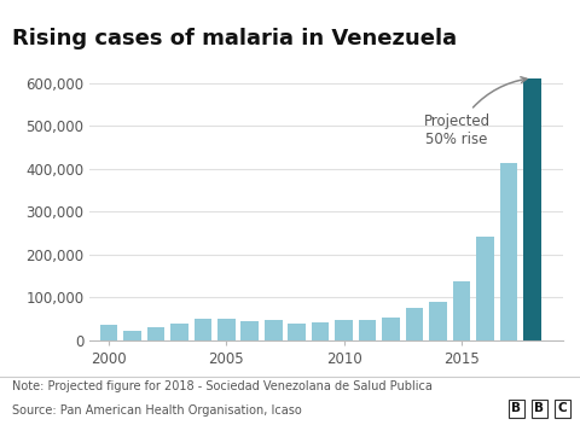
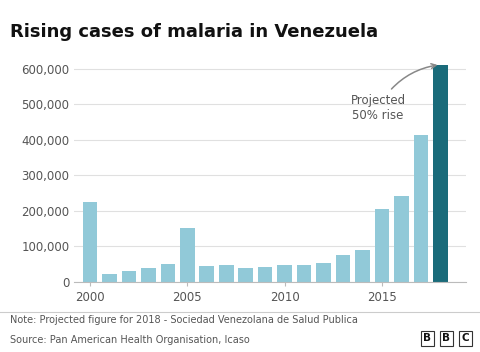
2000: 35,000 -> 225,000
2005: 50,000 -> 150,000
2015: 136,000 -> 205,000
